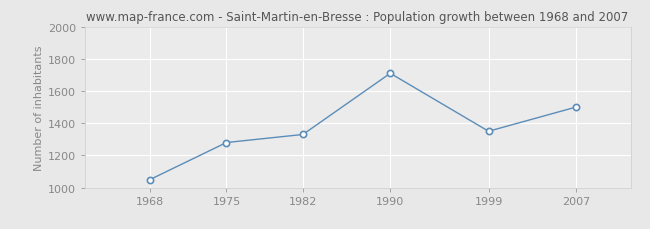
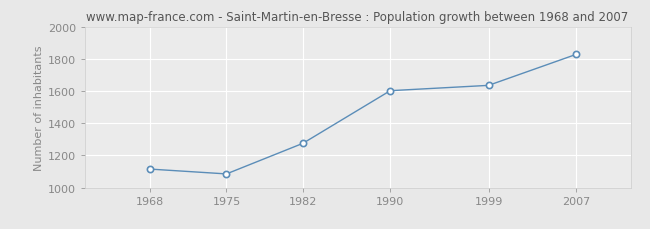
1968: 1050 -> 1120
1975: 1280 -> 1080
1982: 1330 -> 1280
1990: 1710 -> 1600
1999: 1350 -> 1640
2007: 1500 -> 1830
